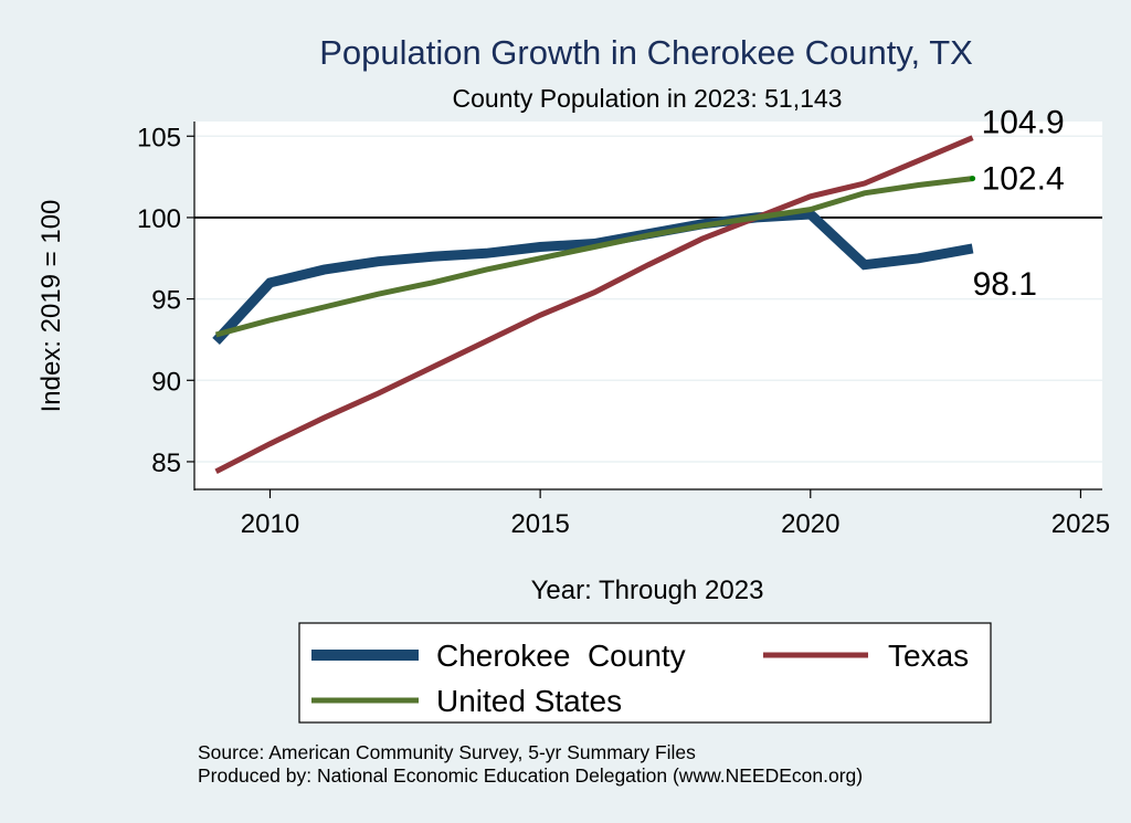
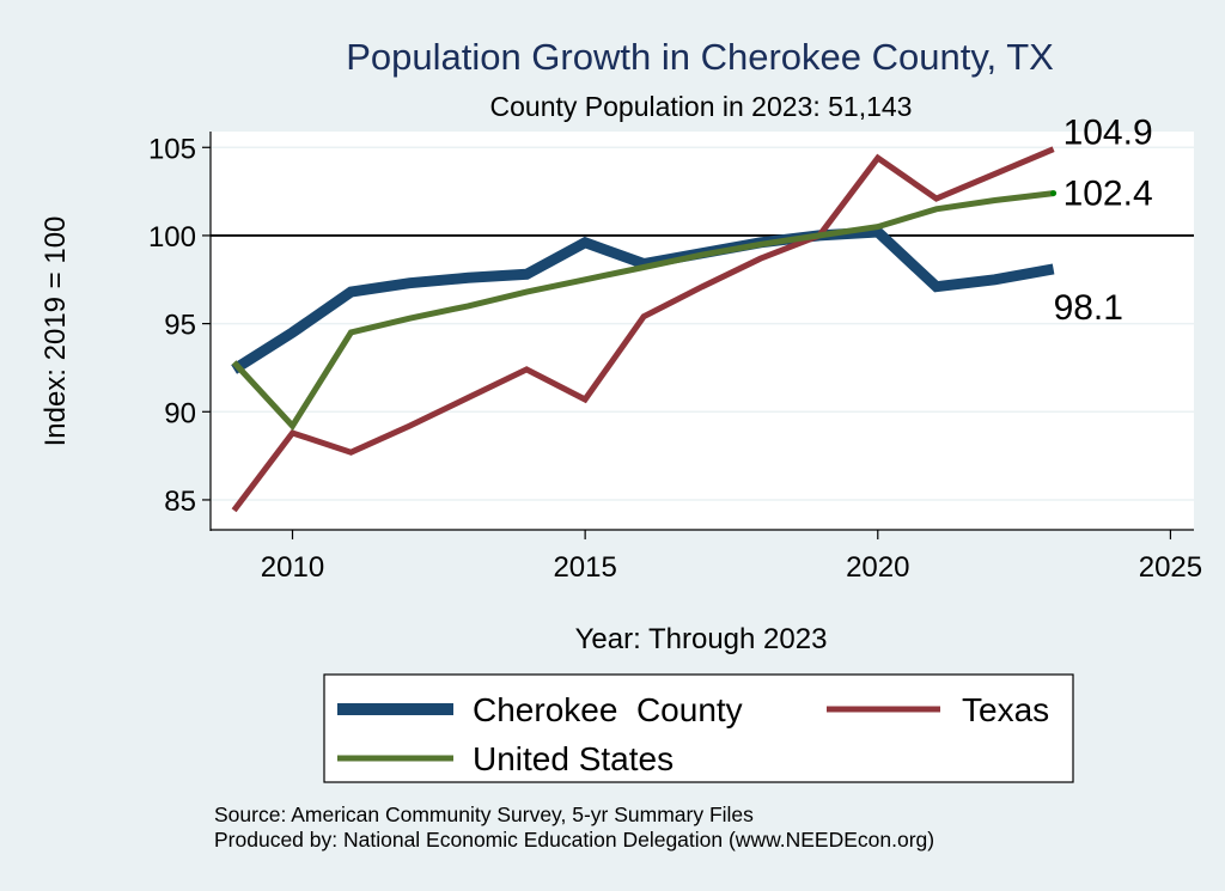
Cherokee County/2010: 96.0 -> 94.5
Texas/2010: 86.1 -> 88.8
United States/2010: 93.7 -> 89.2
Cherokee County/2015: 98.2 -> 99.6
Texas/2015: 94.0 -> 90.7
Texas/2020: 101.3 -> 104.4
